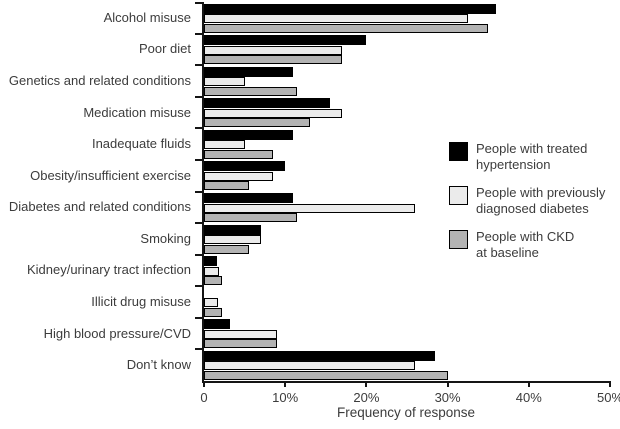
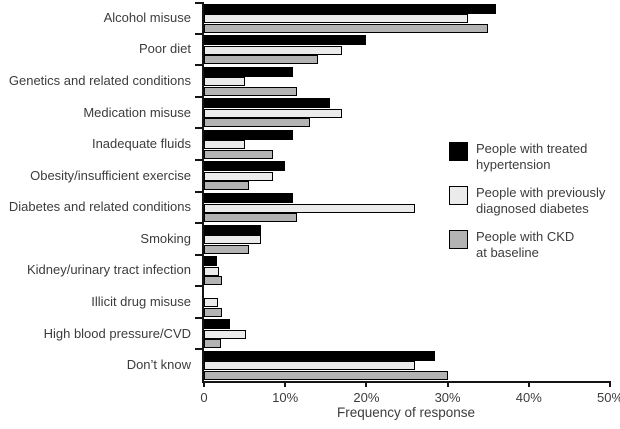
People with CKD at baseline/Poor diet: 17% -> 14%
People with previously diagnosed diabetes/High blood pressure/CVD: 9% -> 5%
People with CKD at baseline/High blood pressure/CVD: 9% -> 2%
